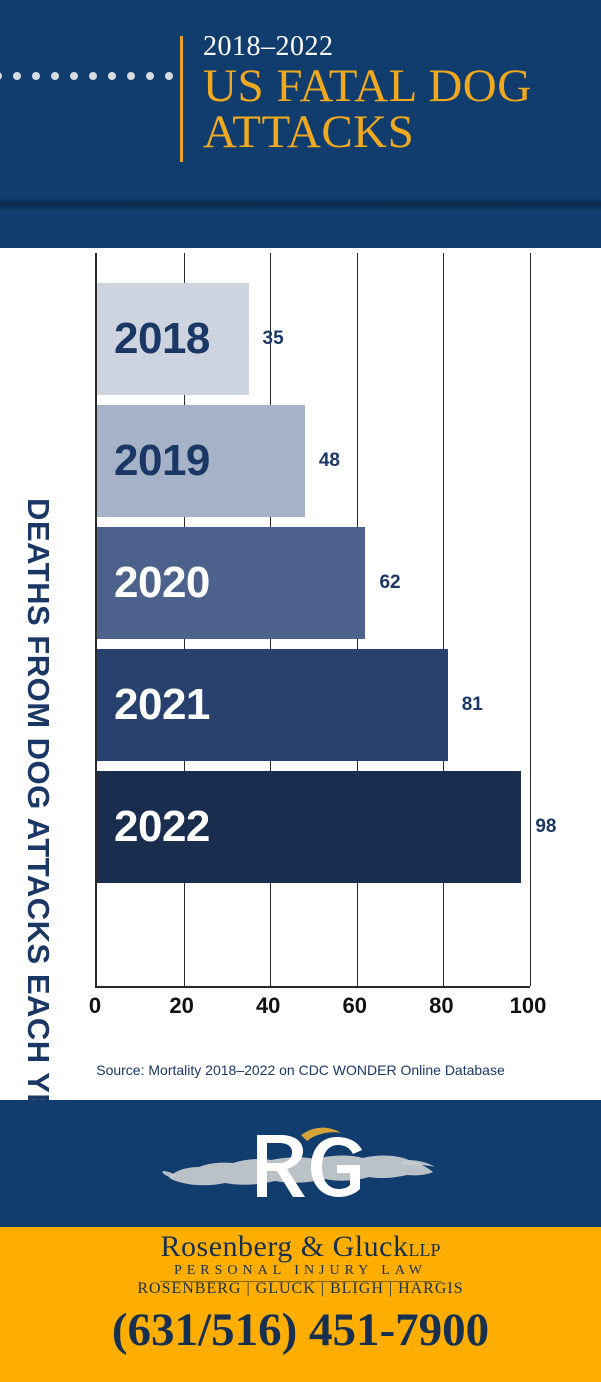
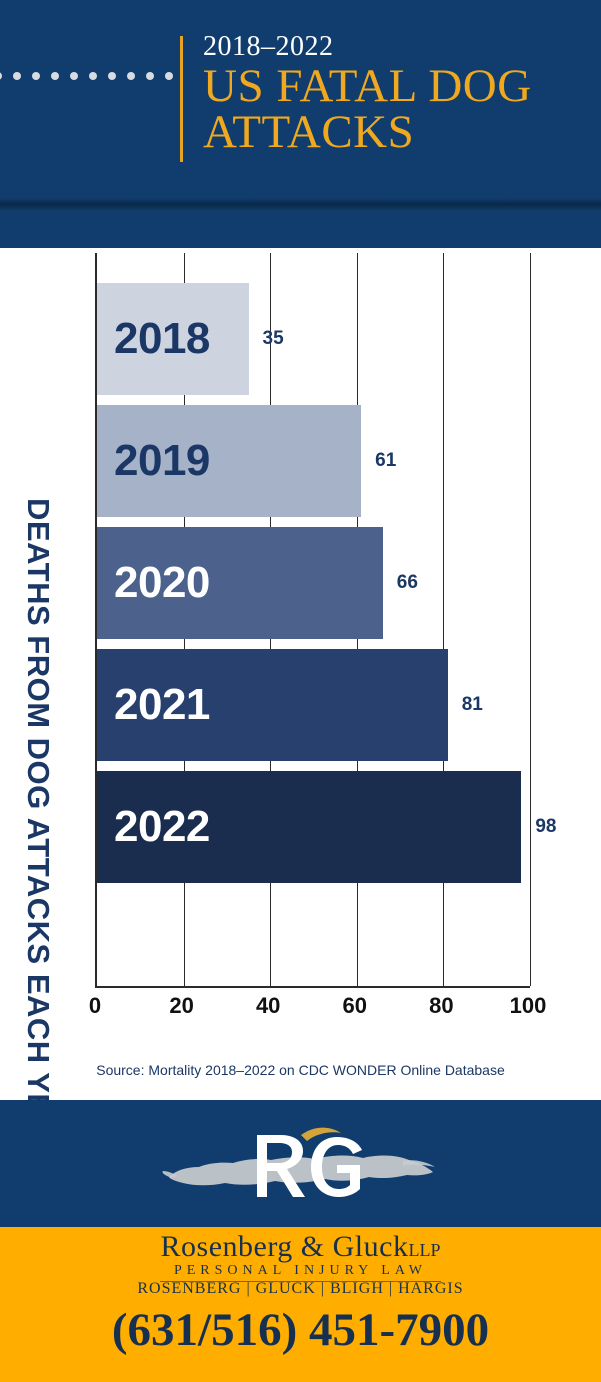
2019: 48 -> 61
2020: 62 -> 66
